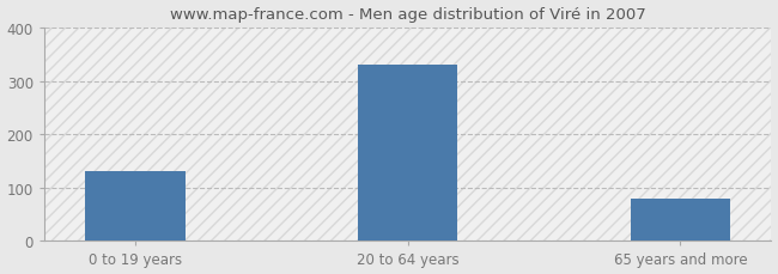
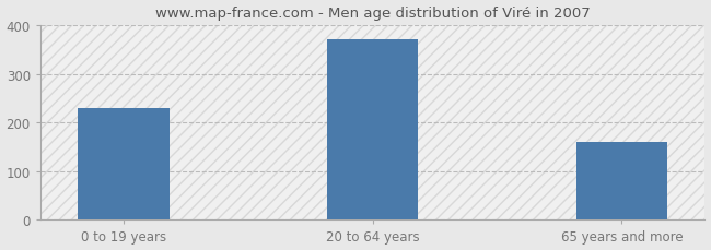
0 to 19 years: 130 -> 230
20 to 64 years: 330 -> 370
65 years and more: 80 -> 160
